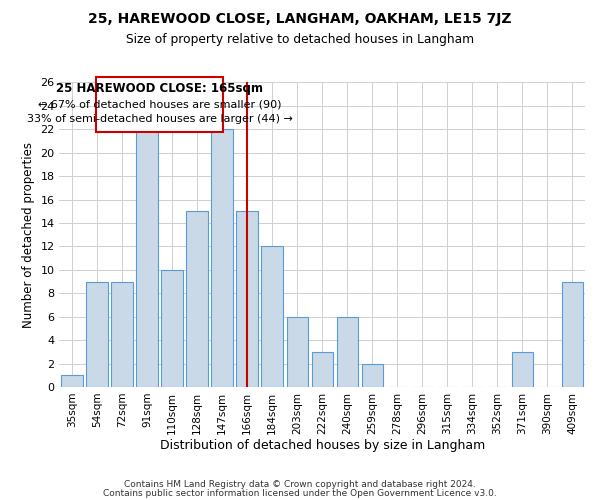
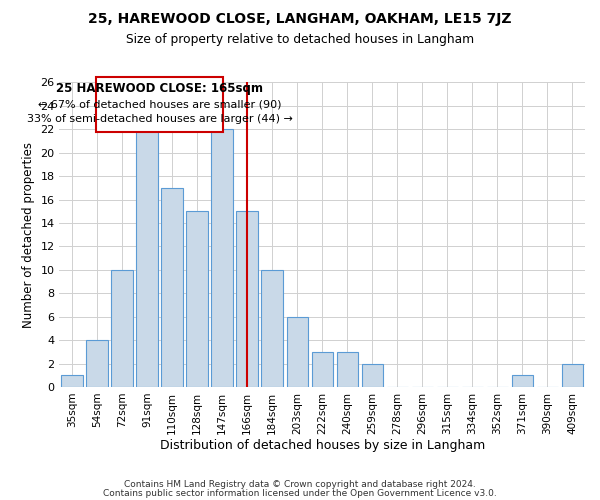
54sqm: 9 -> 4
72sqm: 9 -> 10
110sqm: 10 -> 17
184sqm: 12 -> 10
240sqm: 6 -> 3
371sqm: 3 -> 1
409sqm: 9 -> 2
